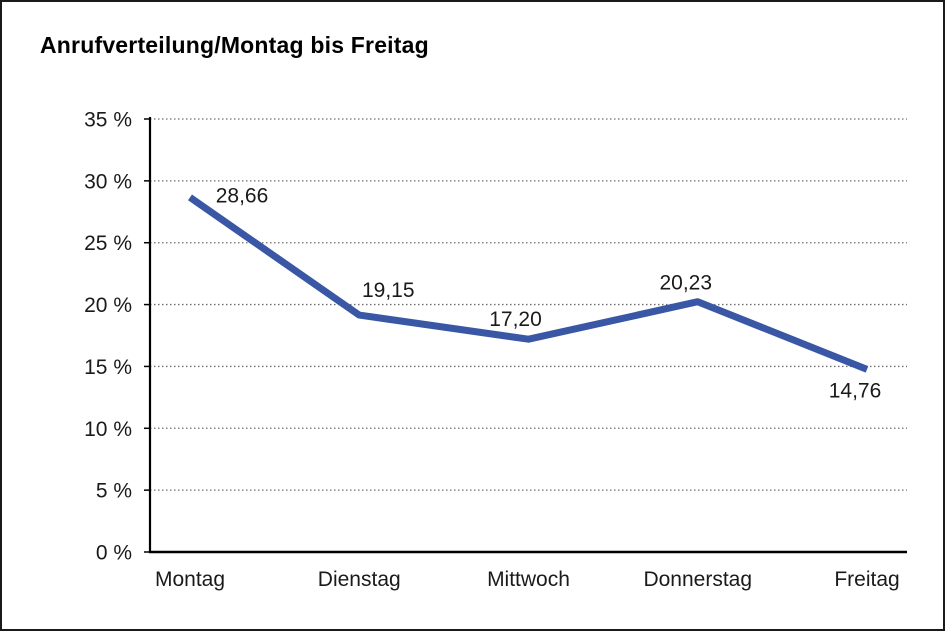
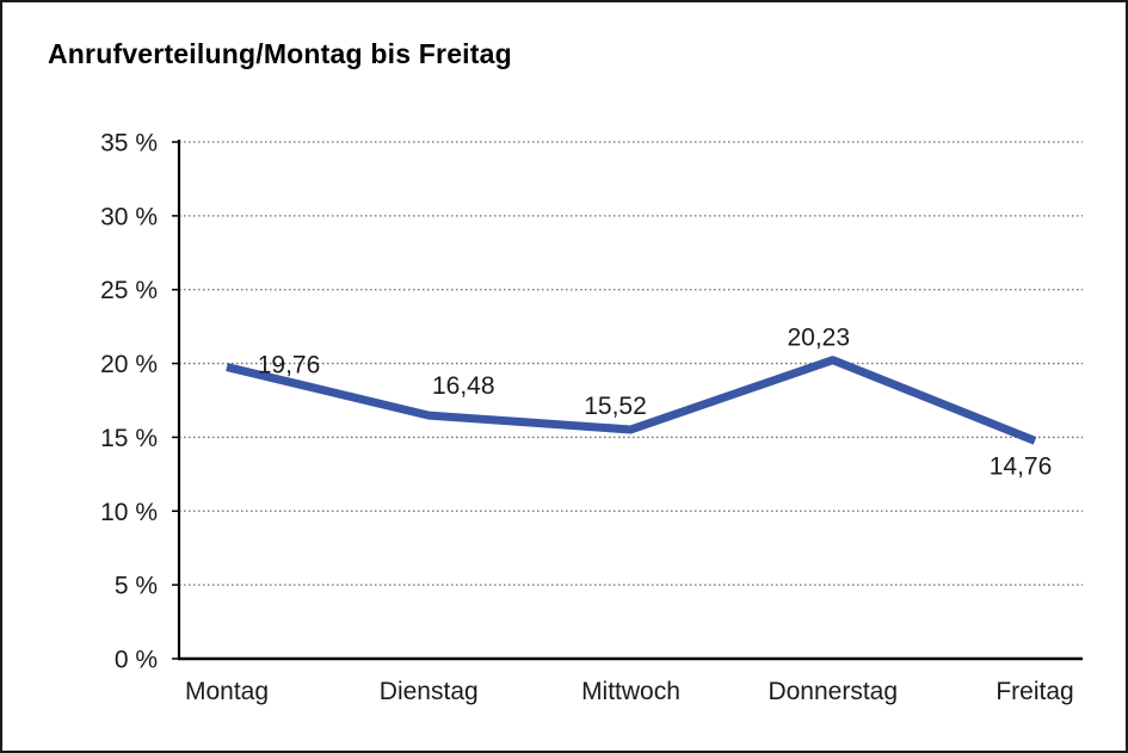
Montag: 28,66 -> 19,76
Dienstag: 19,15 -> 16,48
Mittwoch: 17,20 -> 15,52
